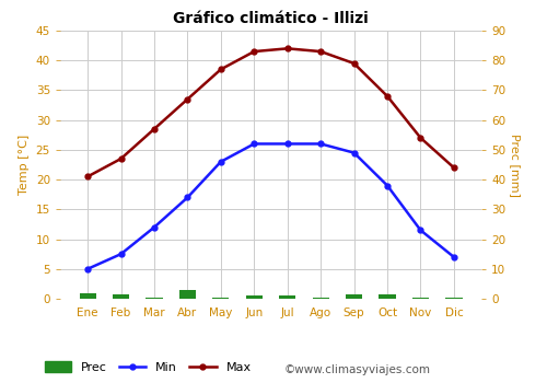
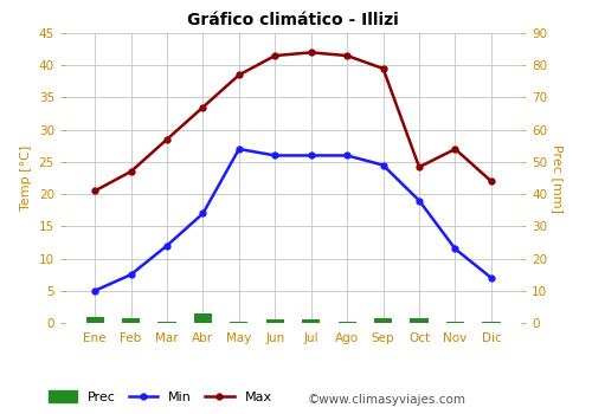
Min/May: 23.0 -> 27.0
Max/Oct: 34.0 -> 24.2
